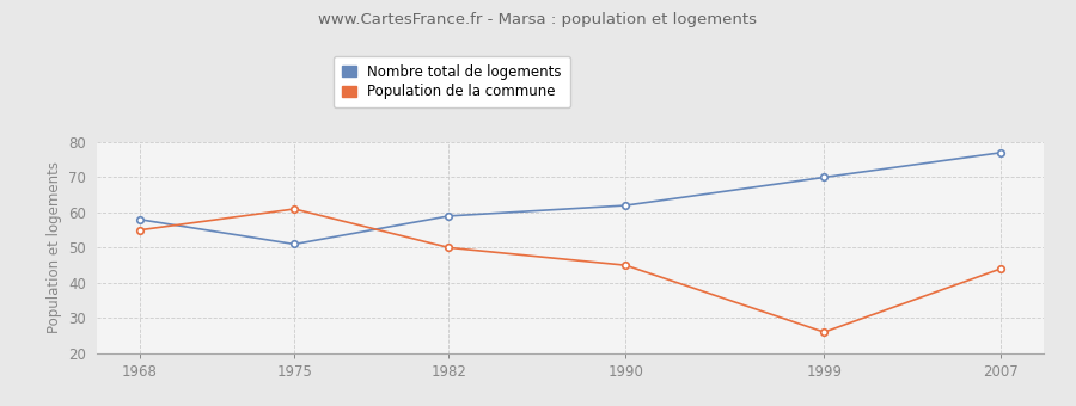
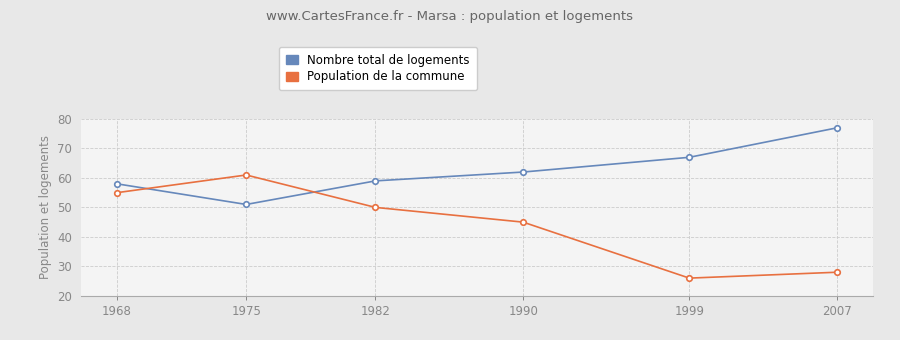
Nombre total de logements/1999: 70 -> 67
Population de la commune/2007: 44 -> 28
